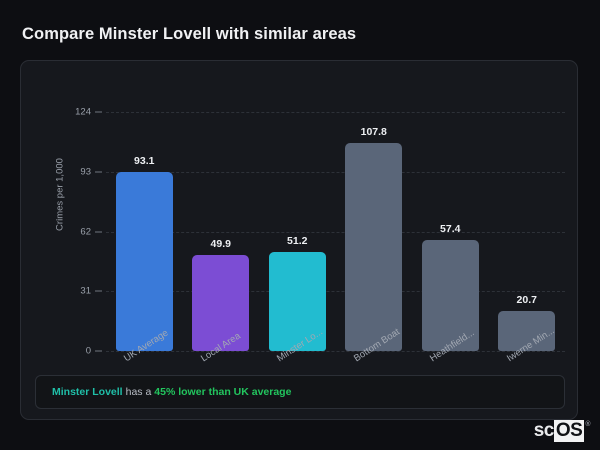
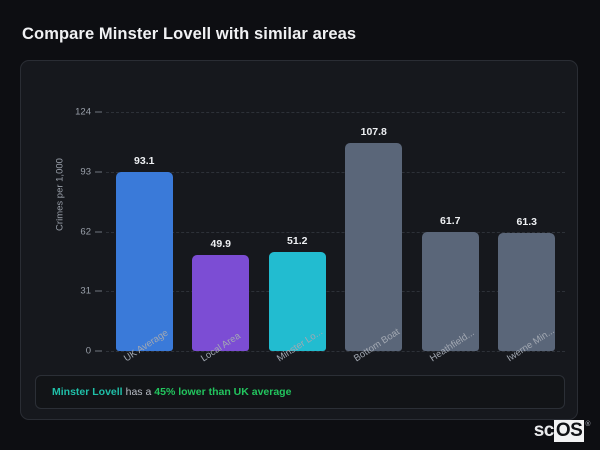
Heathfield...: 57.4 -> 61.7
Iwerne Min...: 20.7 -> 61.3
